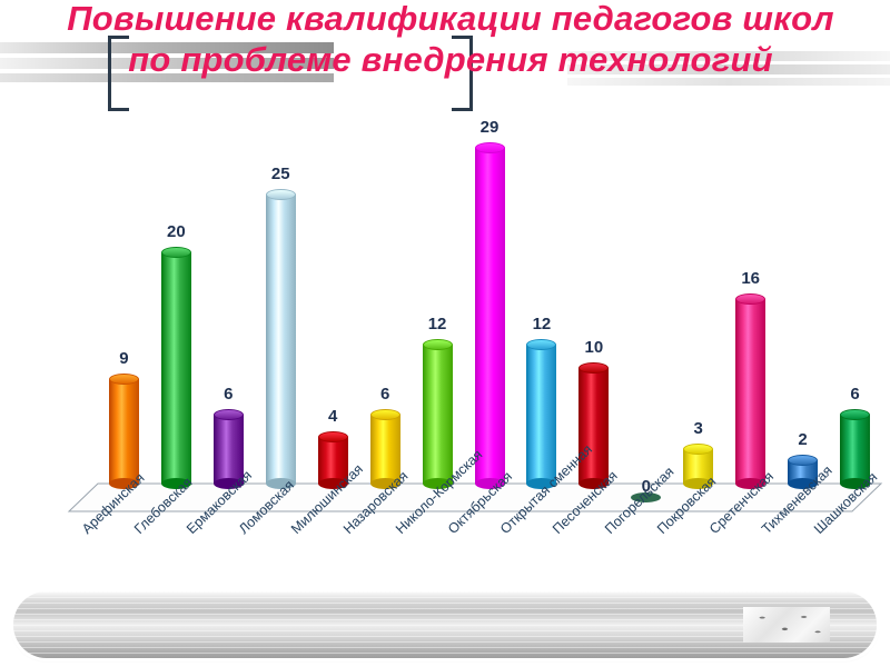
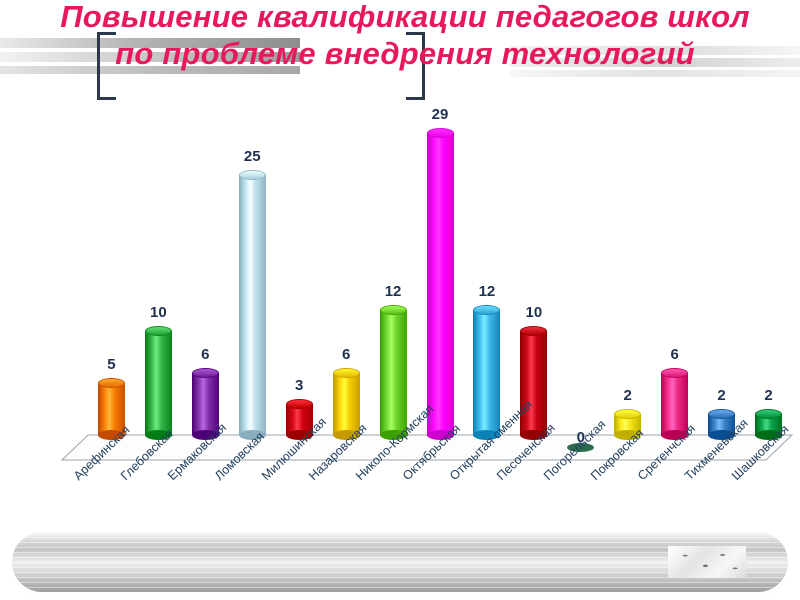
Арефинская: 9 -> 5
Глебовская: 20 -> 10
Милюшинская: 4 -> 3
Покровская: 3 -> 2
Сретенчская: 16 -> 6
Шашковская: 6 -> 2
